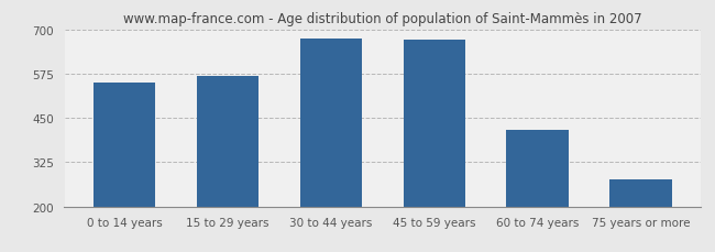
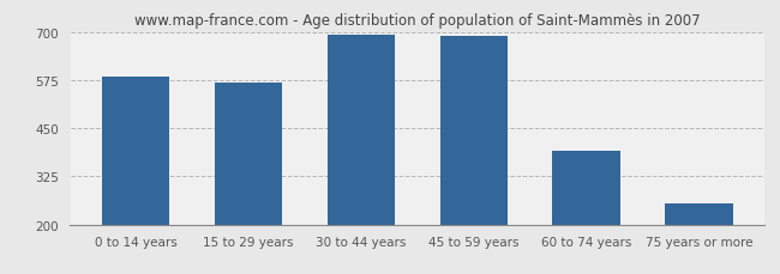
0 to 14 years: 550 -> 583
30 to 44 years: 675 -> 693
45 to 59 years: 670 -> 690
60 to 74 years: 415 -> 390
75 years or more: 275 -> 255
